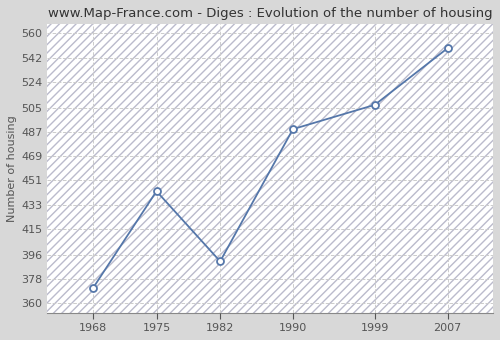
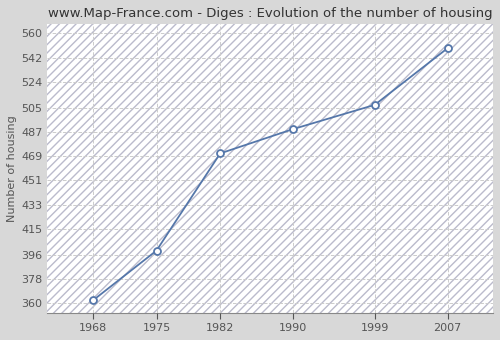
1968: 371 -> 362
1975: 443 -> 399
1982: 391 -> 471
